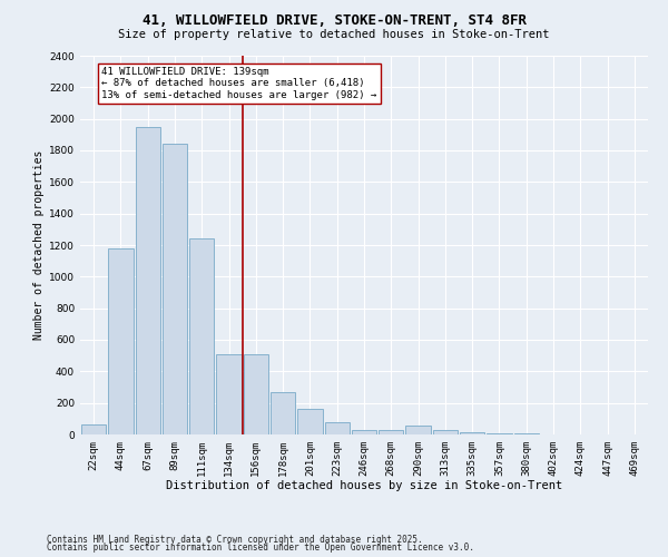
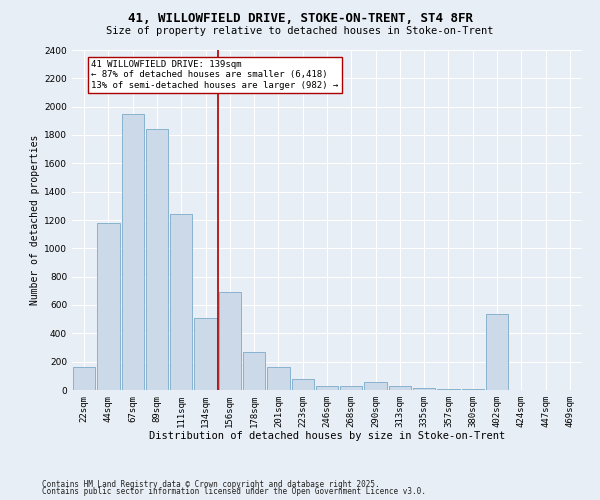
22sqm: 60 -> 160
156sqm: 510 -> 690
402sqm: 0 -> 540
